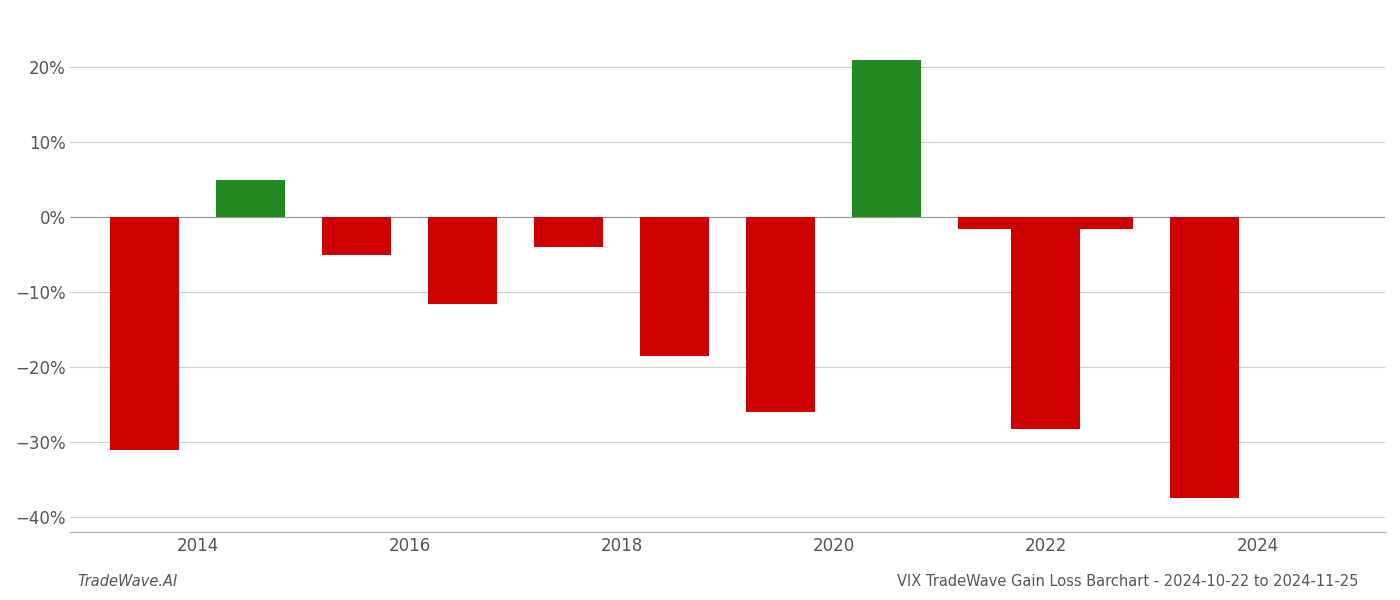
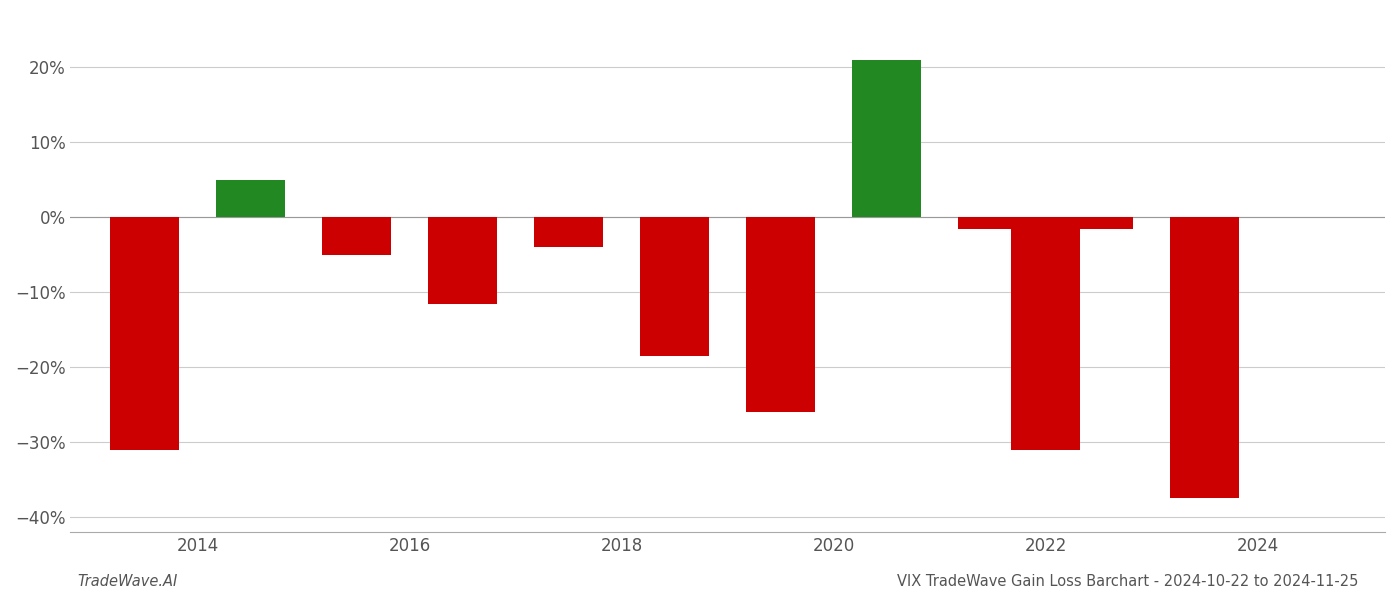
2022: -28.2% -> -31.0%
